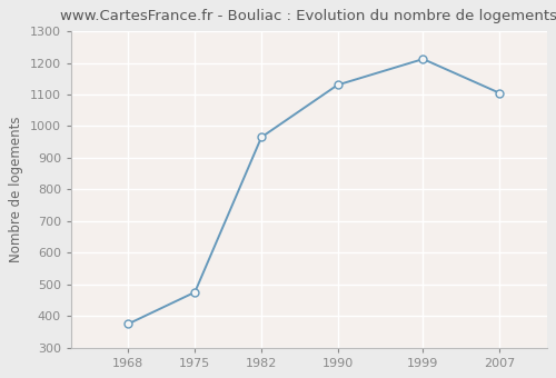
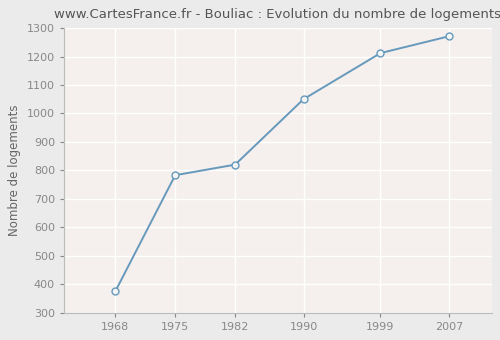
1975: 475 -> 783
1982: 965 -> 820
1990: 1130 -> 1050
2007: 1105 -> 1271
